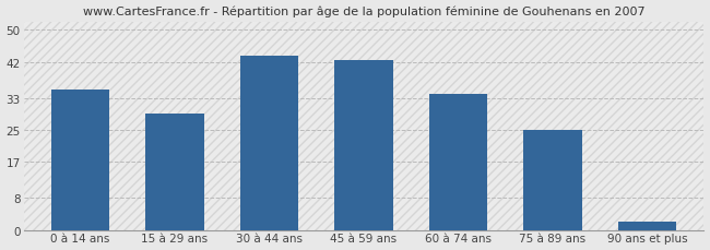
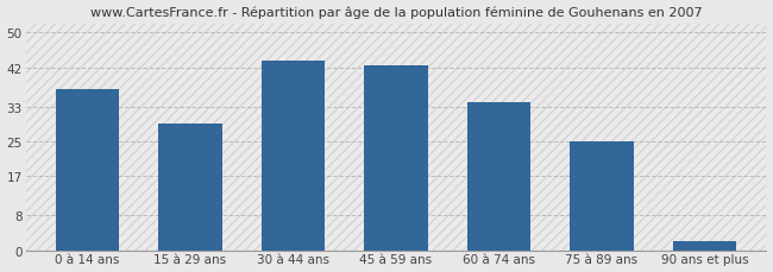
0 à 14 ans: 35.0 -> 37.0
